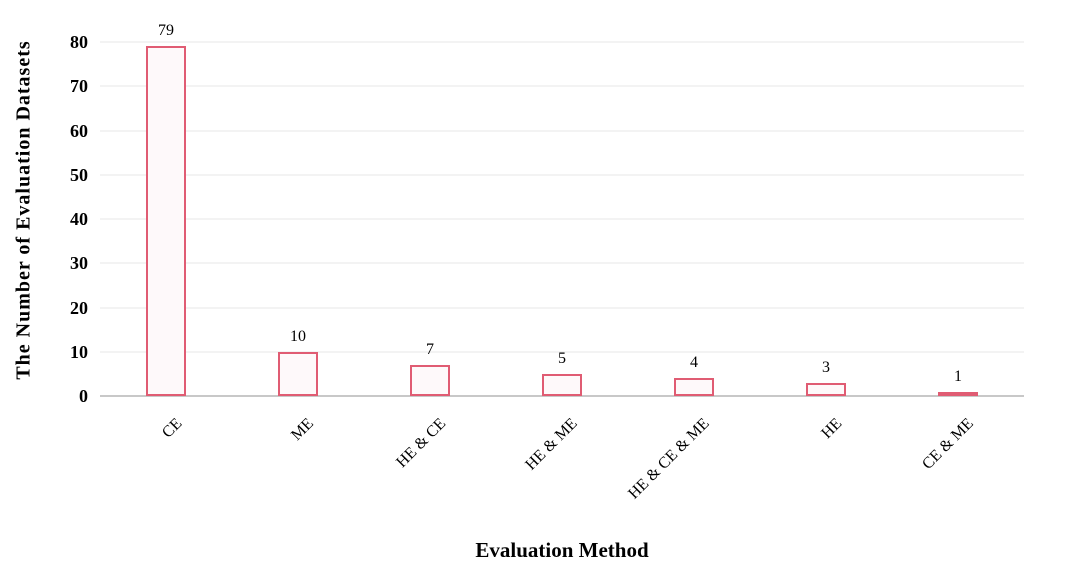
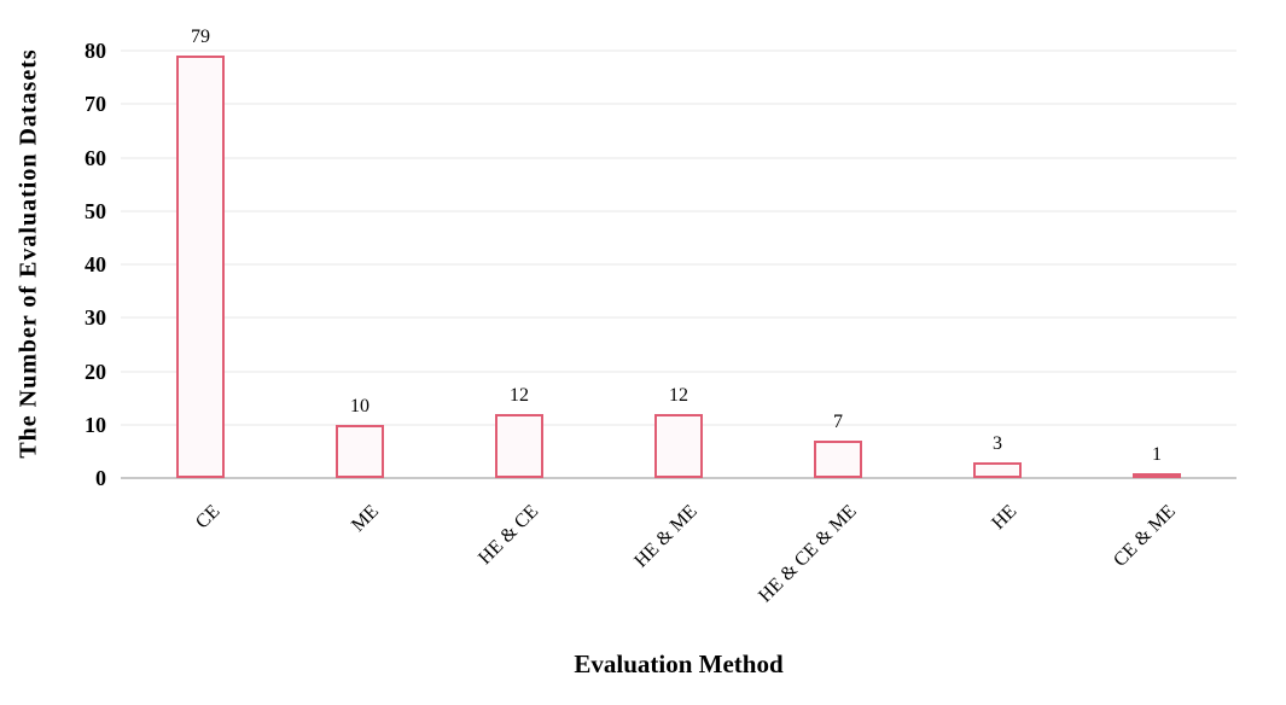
HE & CE: 7 -> 12
HE & ME: 5 -> 12
HE & CE & ME: 4 -> 7
